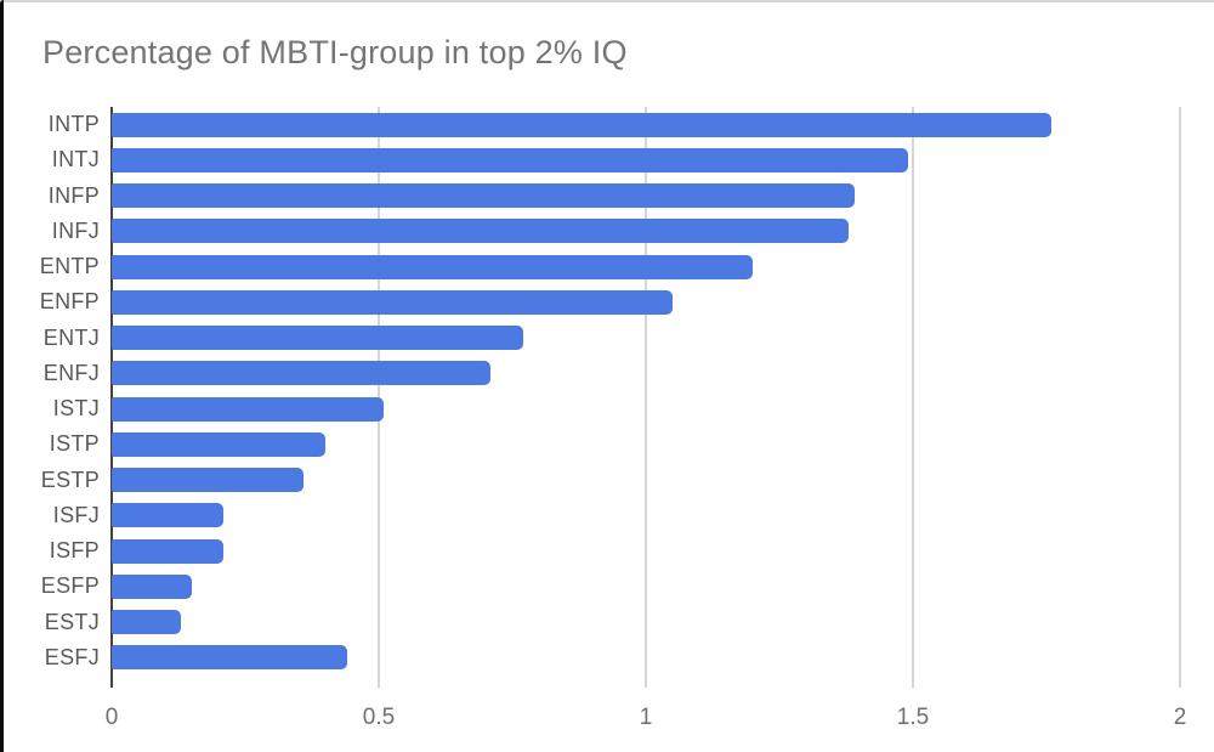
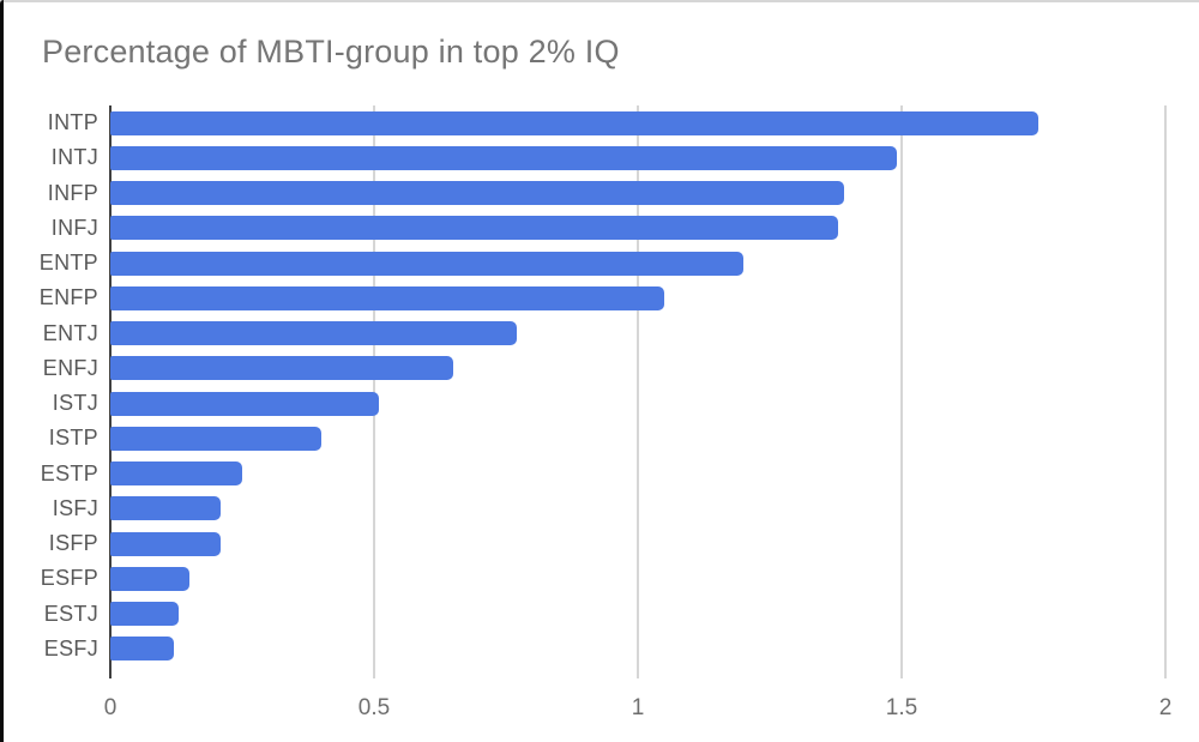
ENFJ: 0.71 -> 0.65
ESTP: 0.36 -> 0.25
ESFJ: 0.44 -> 0.12
